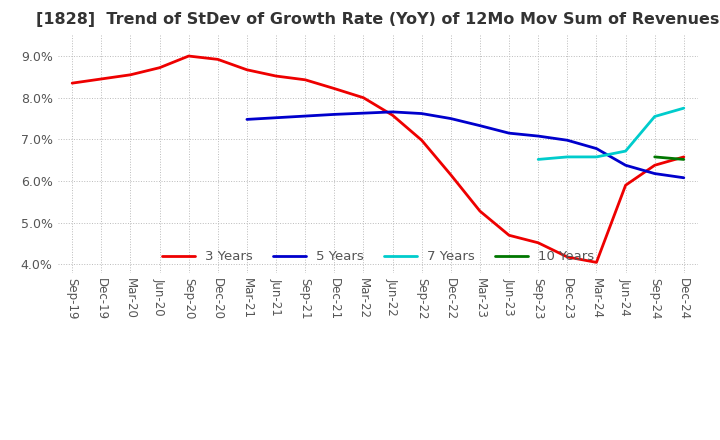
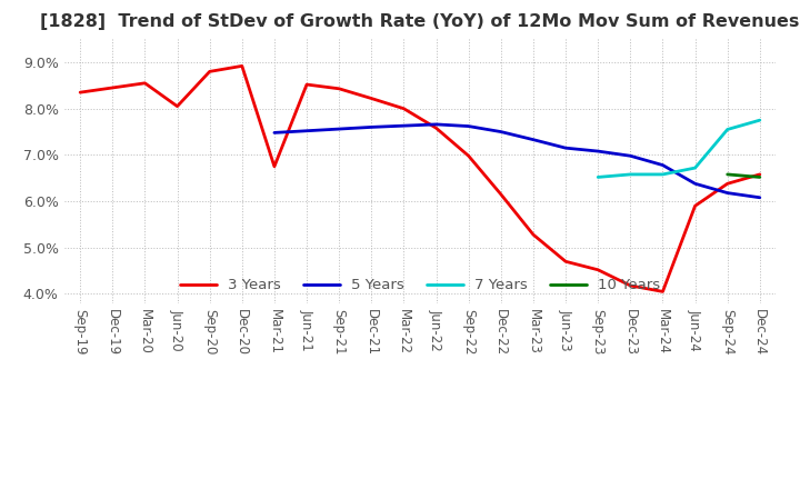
3 Years/Jun-20: 8.72% -> 8.05%
3 Years/Sep-20: 9.00% -> 8.80%
3 Years/Mar-21: 8.67% -> 6.75%
